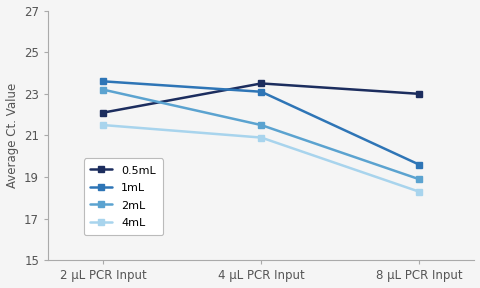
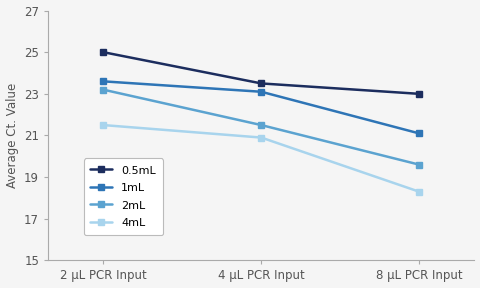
0.5mL/2 μL PCR Input: 22.1 -> 25.0
1mL/8 μL PCR Input: 19.6 -> 21.1
2mL/8 μL PCR Input: 18.9 -> 19.6
